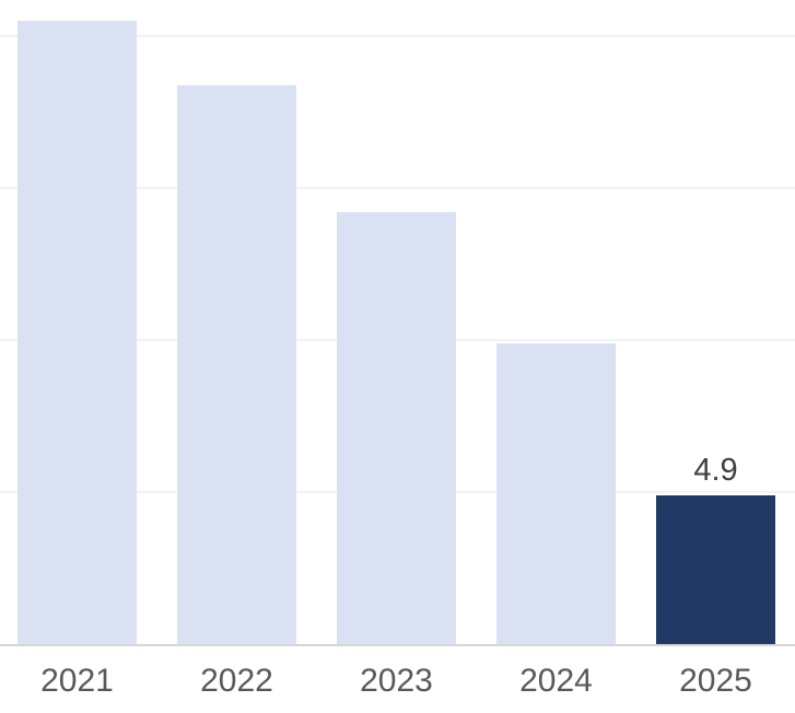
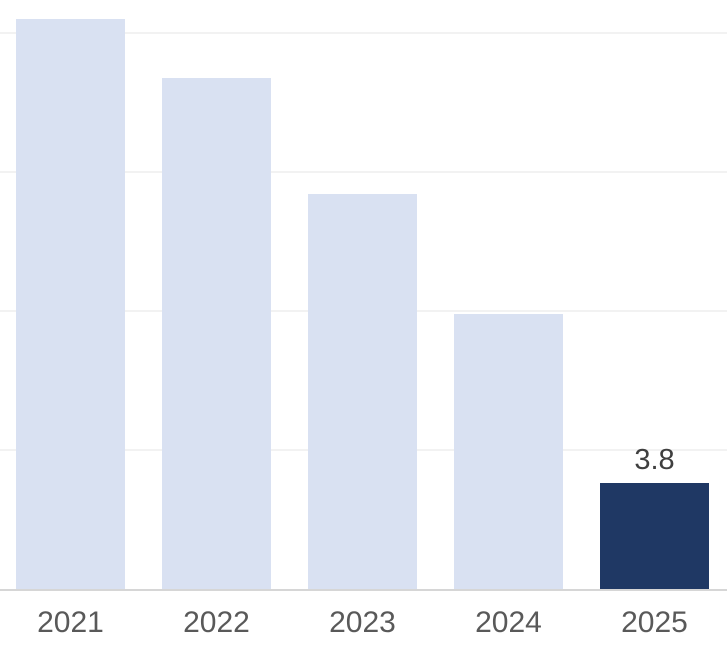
2025: 4.9 -> 3.8
